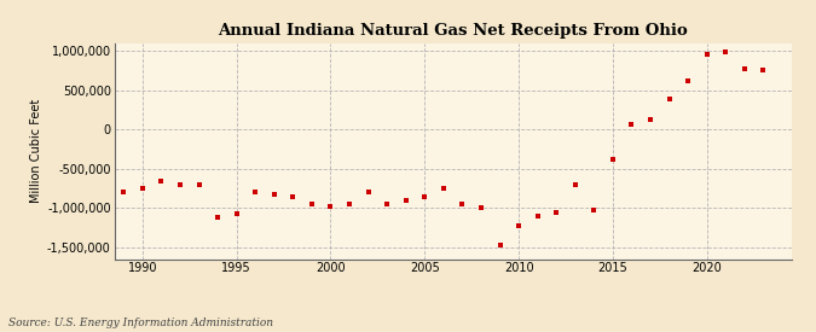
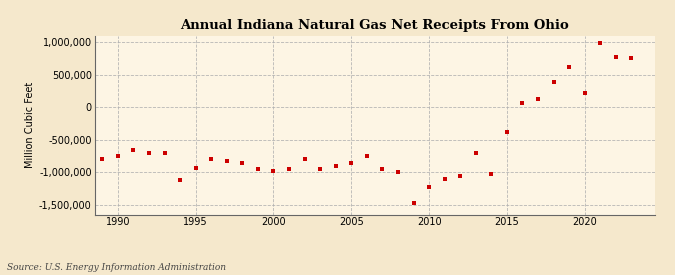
1995: -1,080,000 -> -940,000
2020: 950,000 -> 220,000
